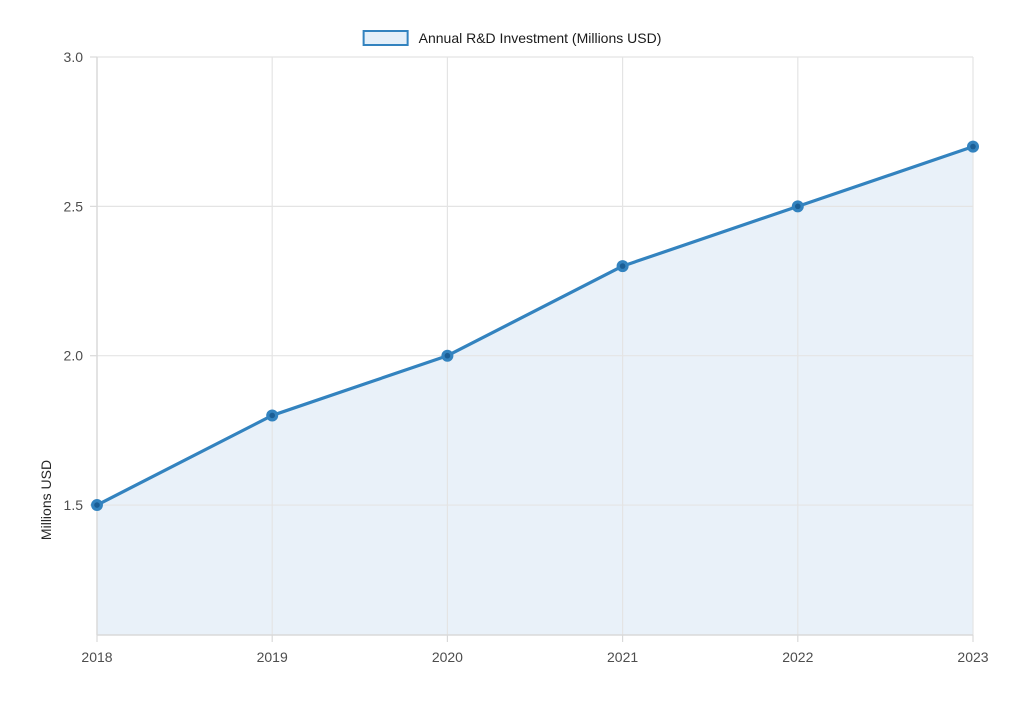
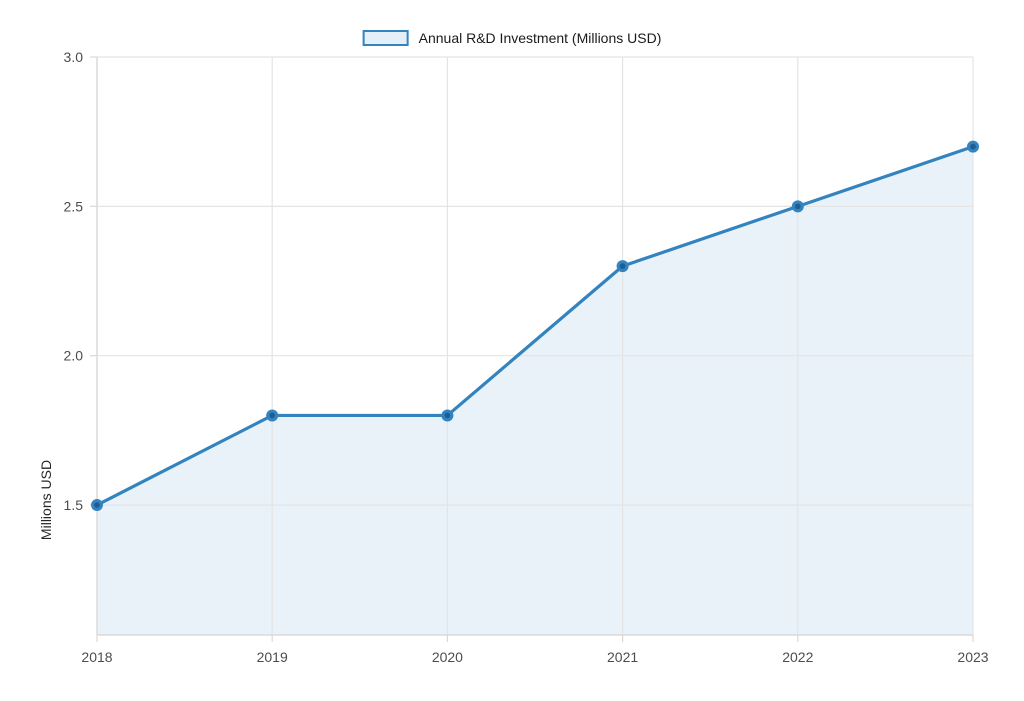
2020: 2.0 -> 1.8
